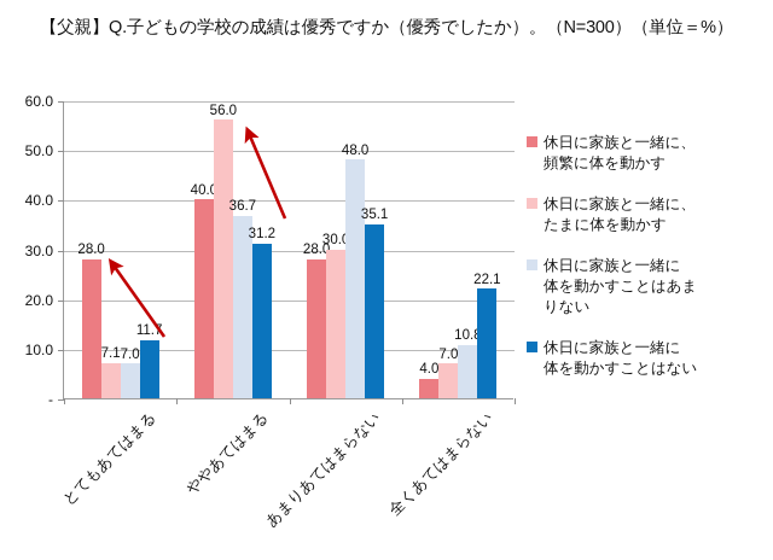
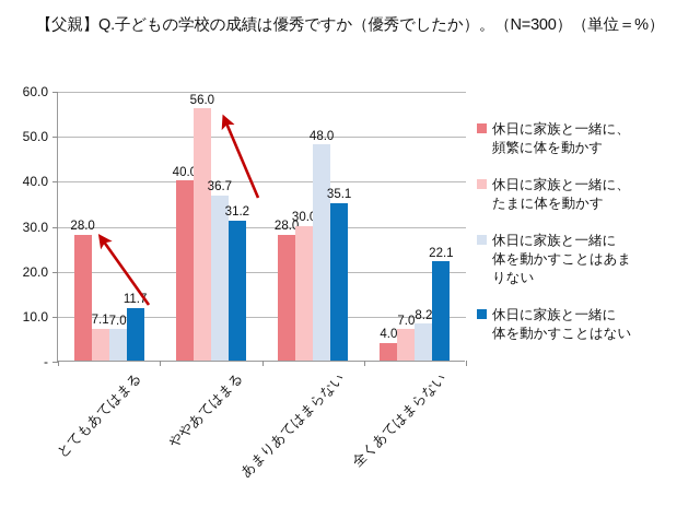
休日に家族と一緒に体を動かすことはあまりない/全くあてはまらない: 10.8 -> 8.2
